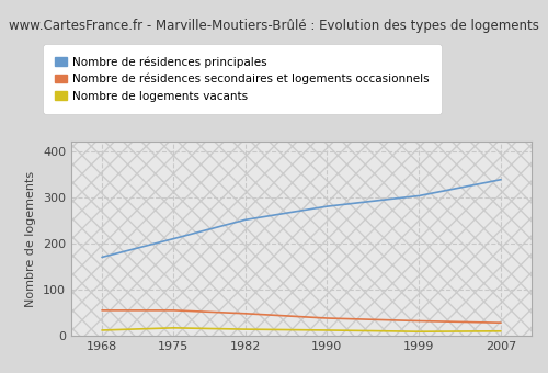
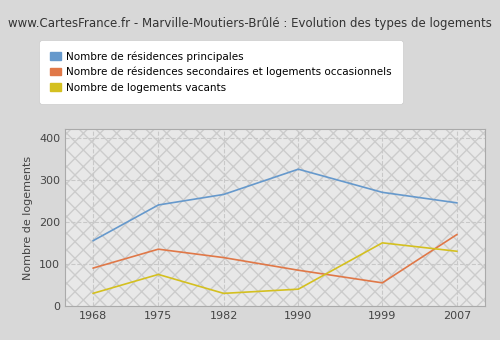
Nombre de résidences principales/1968: 170 -> 155
Nombre de résidences secondaires et logements occasionnels/1968: 55 -> 90
Nombre de logements vacants/1968: 12 -> 30
Nombre de résidences principales/1975: 210 -> 240
Nombre de résidences secondaires et logements occasionnels/1975: 55 -> 135
Nombre de logements vacants/1975: 17 -> 75
Nombre de résidences principales/1982: 251 -> 265
Nombre de résidences secondaires et logements occasionnels/1982: 48 -> 115
Nombre de logements vacants/1982: 14 -> 30
Nombre de résidences principales/1990: 280 -> 325
Nombre de résidences secondaires et logements occasionnels/1990: 38 -> 85
Nombre de logements vacants/1990: 12 -> 40
Nombre de résidences principales/1999: 303 -> 270
Nombre de résidences secondaires et logements occasionnels/1999: 32 -> 55
Nombre de logements vacants/1999: 9 -> 150
Nombre de résidences principales/2007: 338 -> 245
Nombre de résidences secondaires et logements occasionnels/2007: 28 -> 170
Nombre de logements vacants/2007: 10 -> 130
